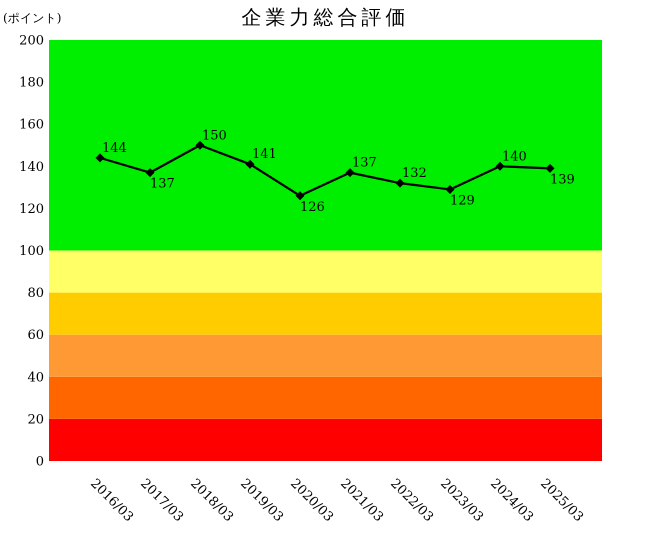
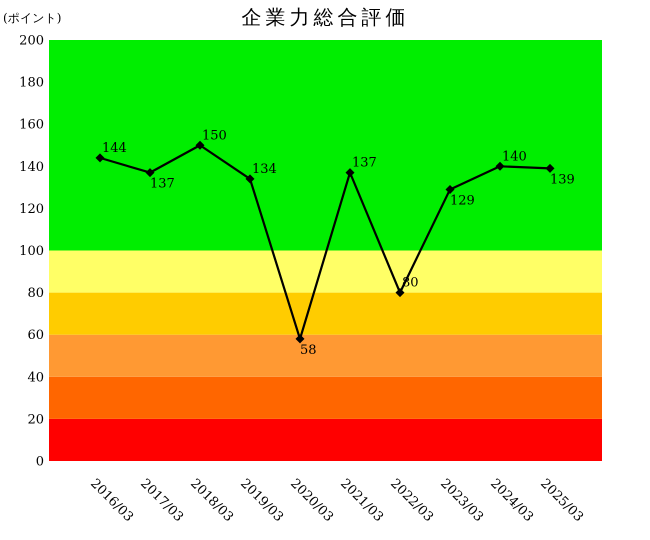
2019/03: 141 -> 134
2020/03: 126 -> 58
2022/03: 132 -> 80
